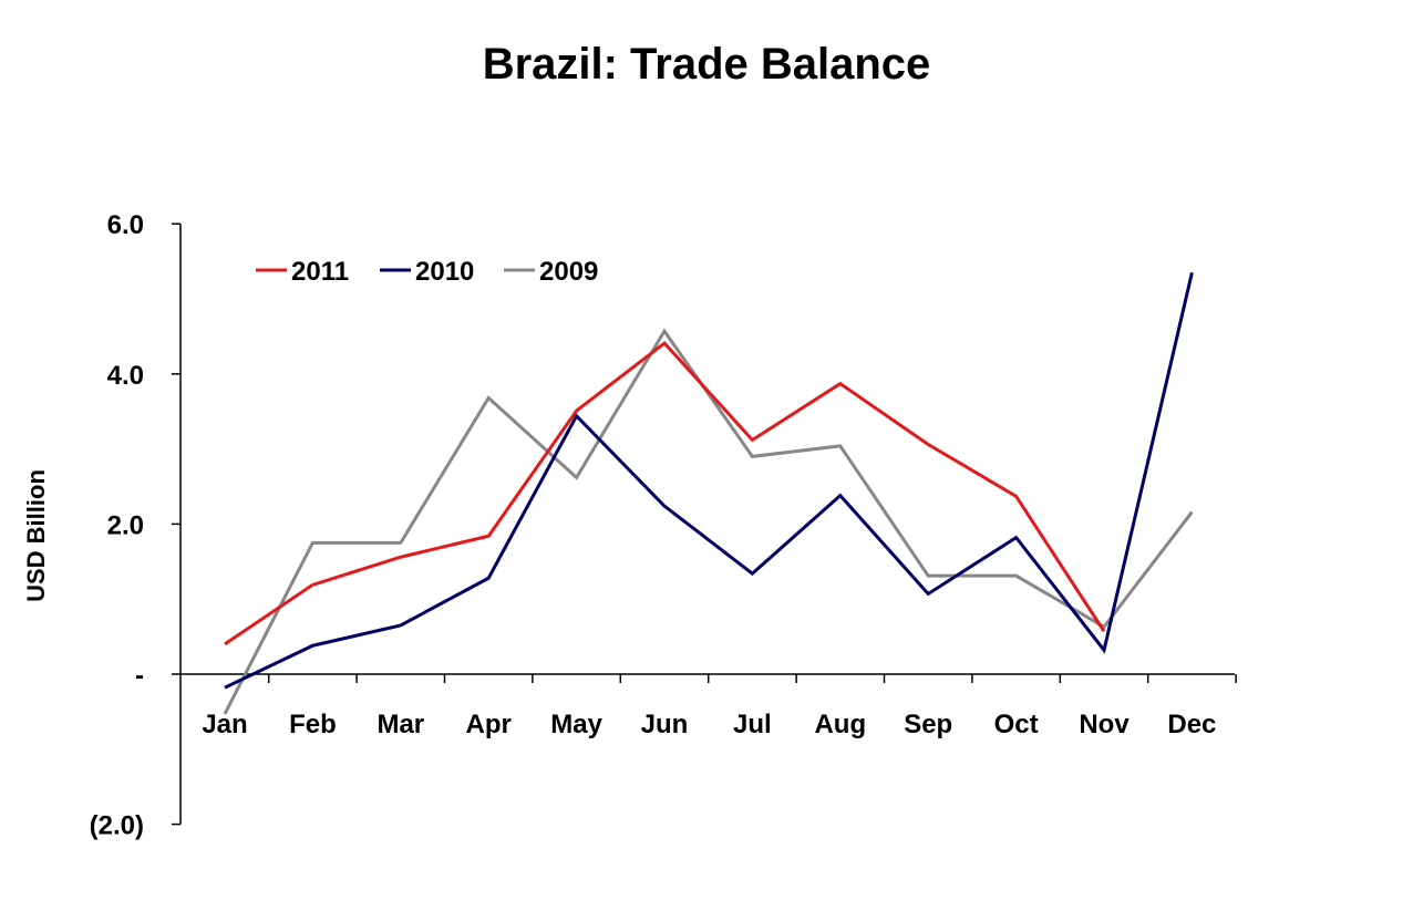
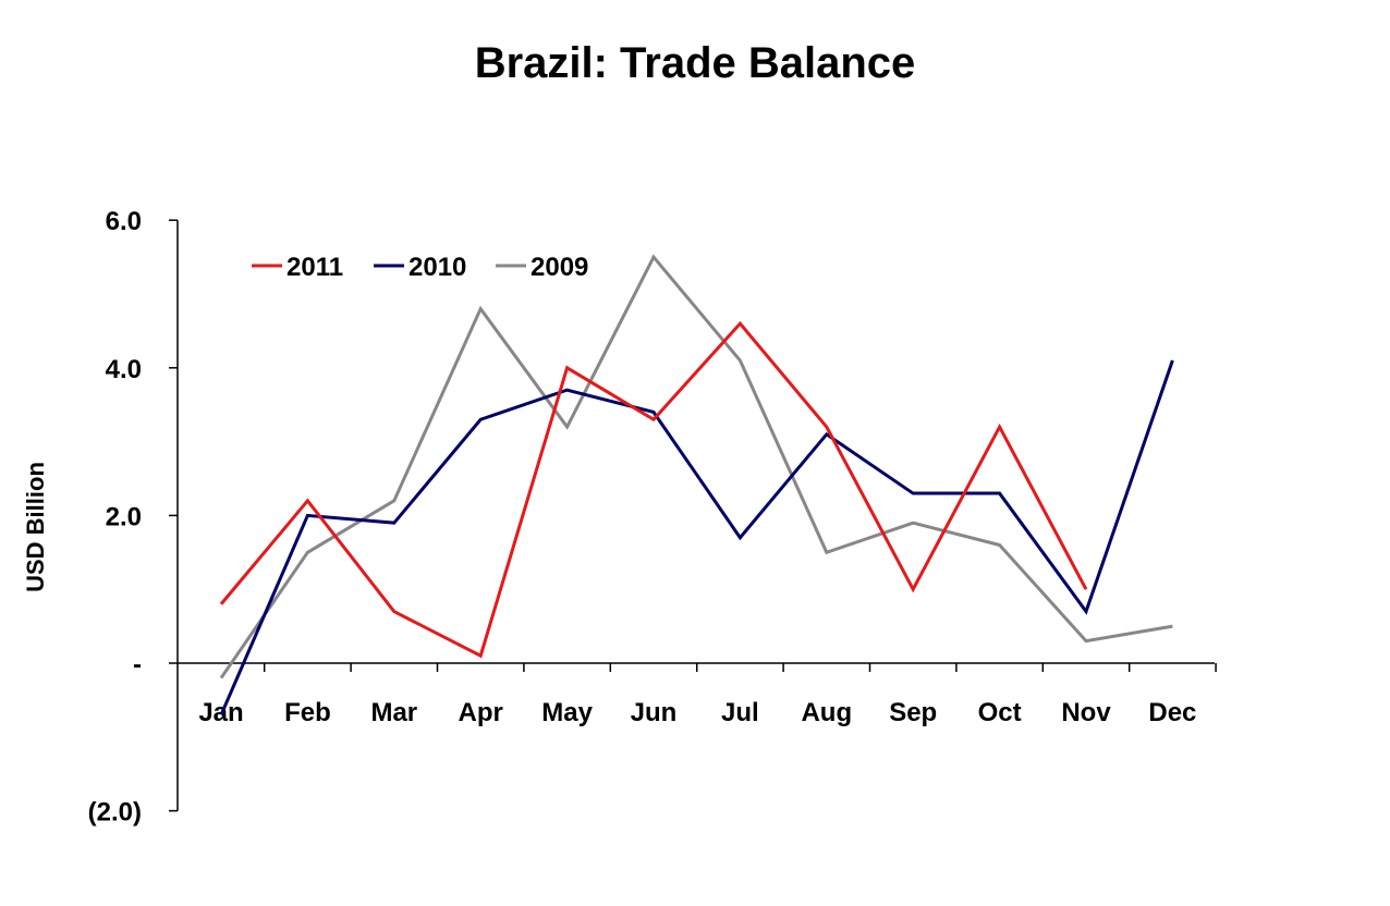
2011/Jan: 0.4 -> 0.8
2010/Jan: -0.2 -> -0.7
2009/Jan: -0.5 -> -0.2
2011/Feb: 1.2 -> 2.2
2010/Feb: 0.4 -> 2.0
2009/Feb: 1.8 -> 1.5
2011/Mar: 1.6 -> 0.7
2010/Mar: 0.7 -> 1.9
2009/Mar: 1.8 -> 2.2
2011/Apr: 1.8 -> 0.1
2010/Apr: 1.3 -> 3.3
2009/Apr: 3.7 -> 4.8
2011/May: 3.5 -> 4.0
2010/May: 3.4 -> 3.7
2009/May: 2.6 -> 3.2
2011/Jun: 4.4 -> 3.3
2010/Jun: 2.2 -> 3.4
2009/Jun: 4.6 -> 5.5
2011/Jul: 3.1 -> 4.6
2010/Jul: 1.3 -> 1.7
2009/Jul: 2.9 -> 4.1
2011/Aug: 3.9 -> 3.2
2010/Aug: 2.4 -> 3.1
2009/Aug: 3.0 -> 1.5
2011/Sep: 3.1 -> 1.0
2010/Sep: 1.1 -> 2.3
2009/Sep: 1.3 -> 1.9
2011/Oct: 2.4 -> 3.2
2010/Oct: 1.8 -> 2.3
2009/Oct: 1.3 -> 1.6
2011/Nov: 0.6 -> 1.0
2010/Nov: 0.3 -> 0.7
2009/Nov: 0.6 -> 0.3
2010/Dec: 5.3 -> 4.1
2009/Dec: 2.2 -> 0.5
